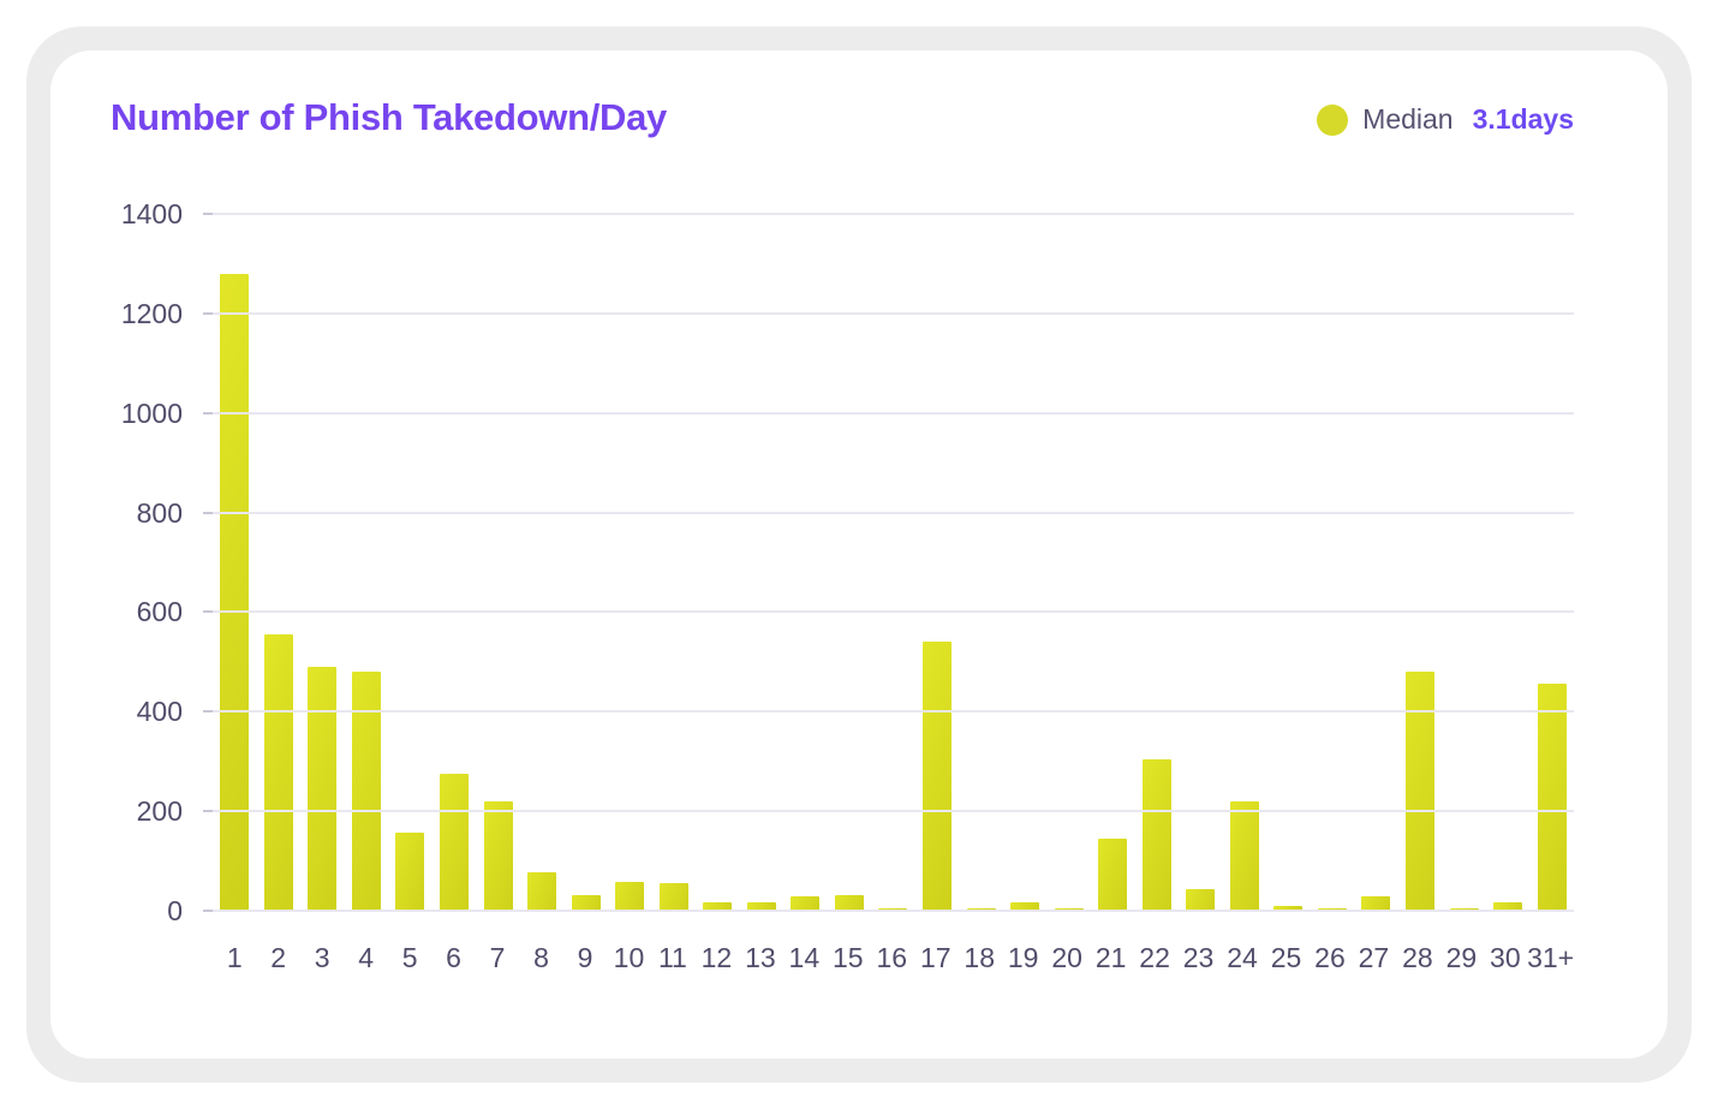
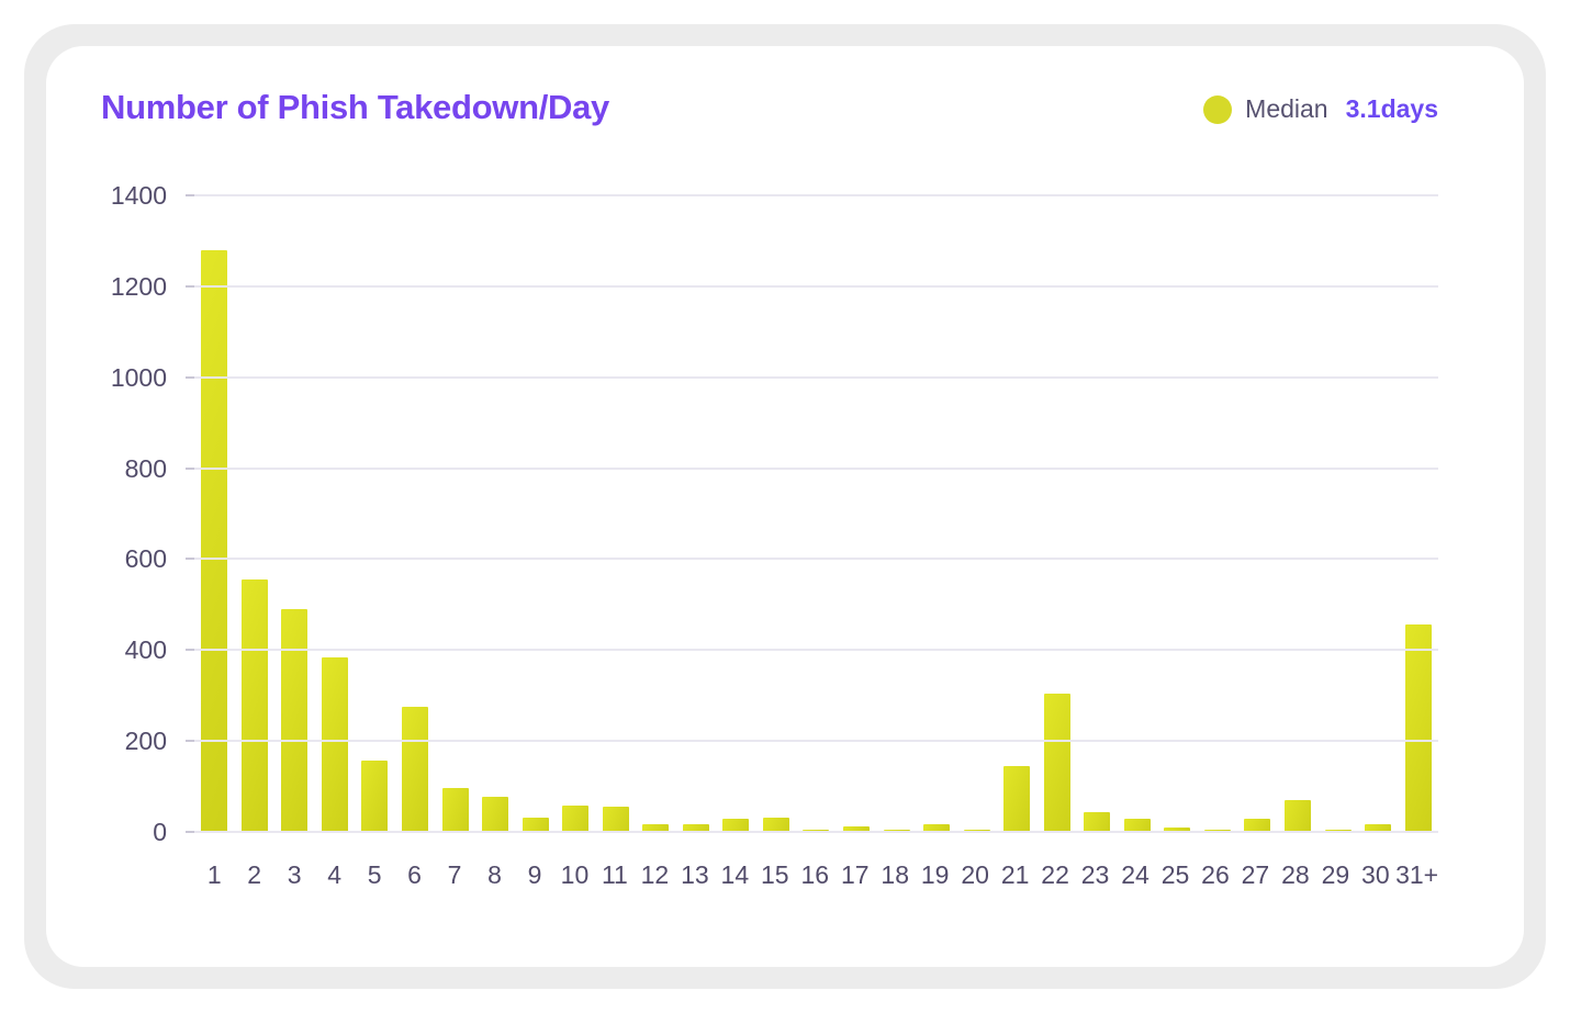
4: 480 -> 380
7: 220 -> 100
17: 540 -> 10
24: 220 -> 30
28: 480 -> 70
